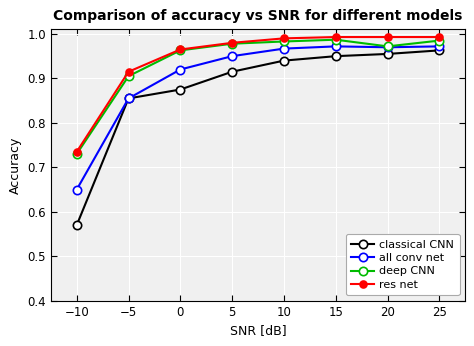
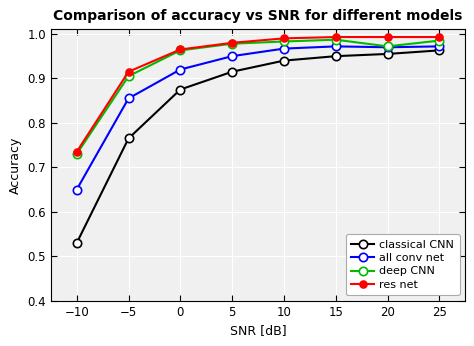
classical CNN/−10: 0.570 -> 0.530
classical CNN/−5: 0.855 -> 0.765
